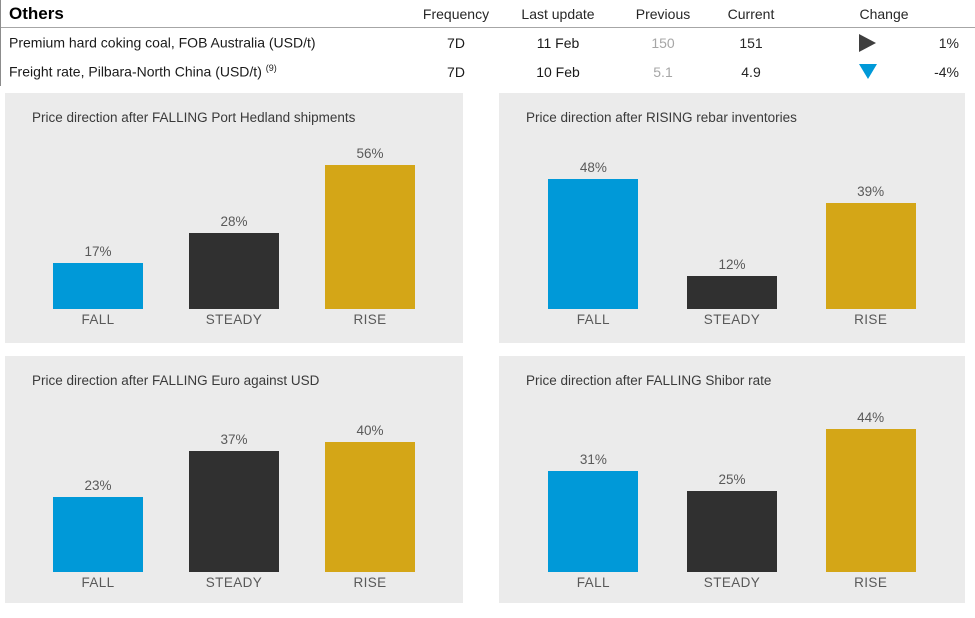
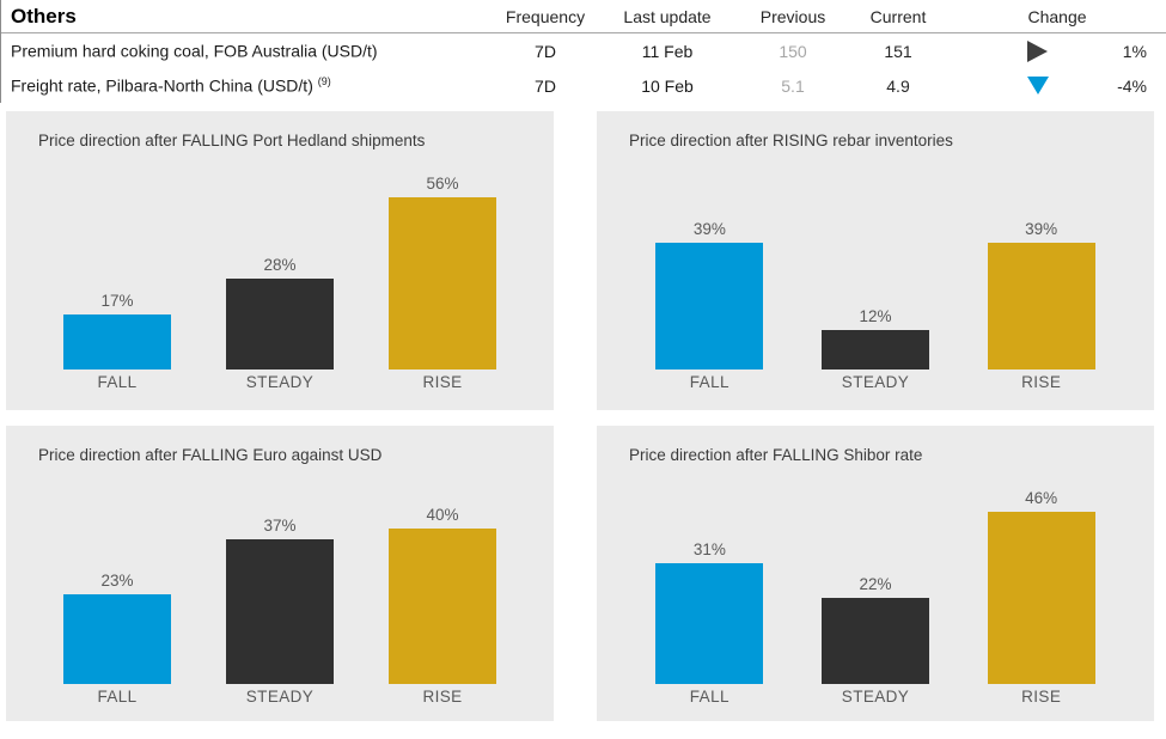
Price direction after RISING rebar inventories/FALL: 48% -> 39%
Price direction after FALLING Shibor rate/STEADY: 25% -> 22%
Price direction after FALLING Shibor rate/RISE: 44% -> 46%
